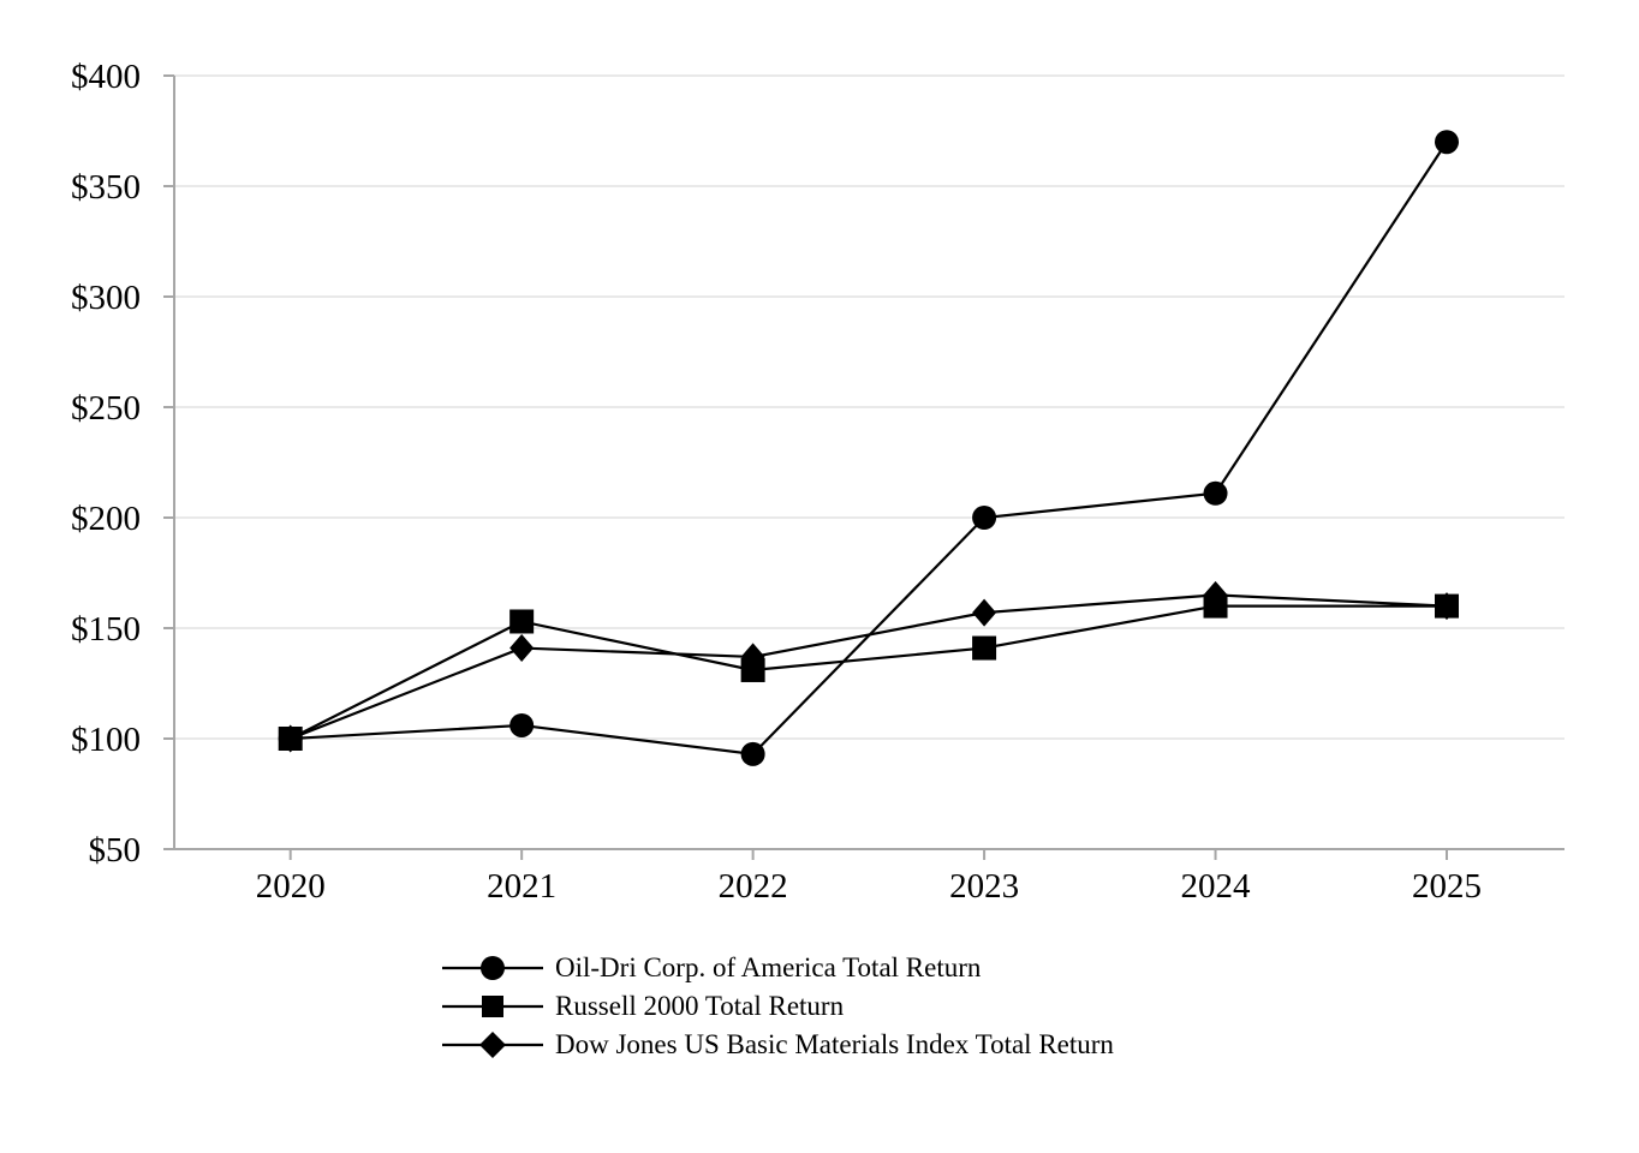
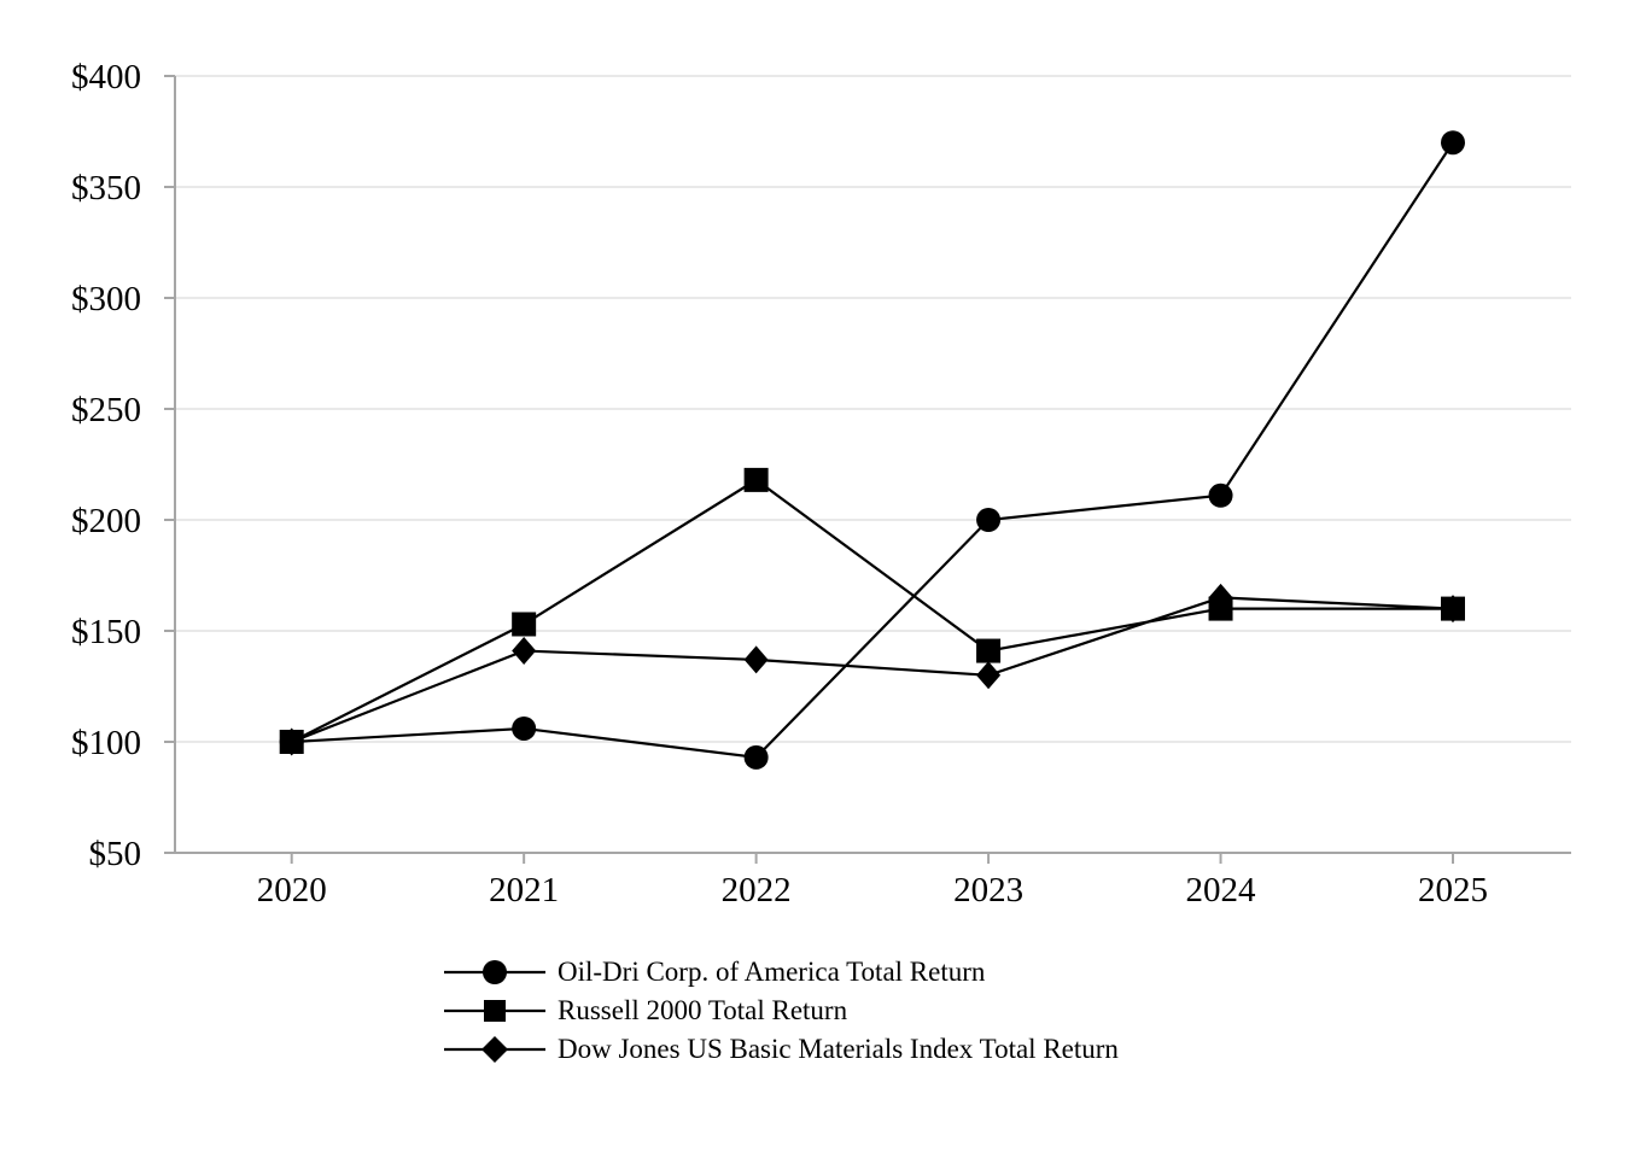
Russell 2000 Total Return/2022: $131 -> $218
Dow Jones US Basic Materials Index Total Return/2023: $157 -> $130
